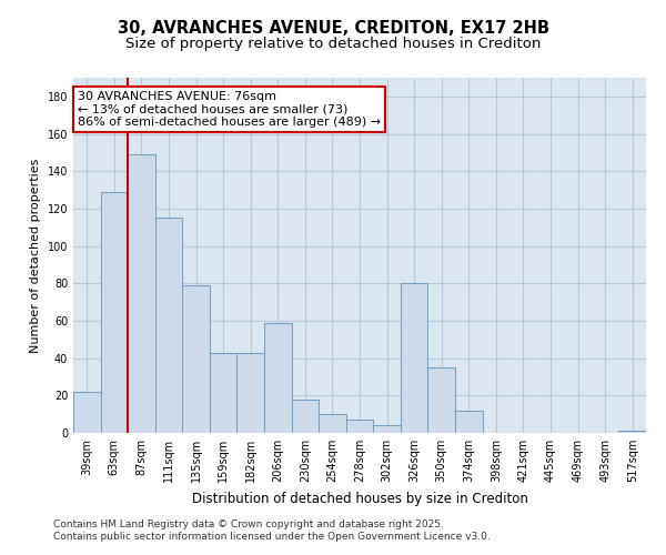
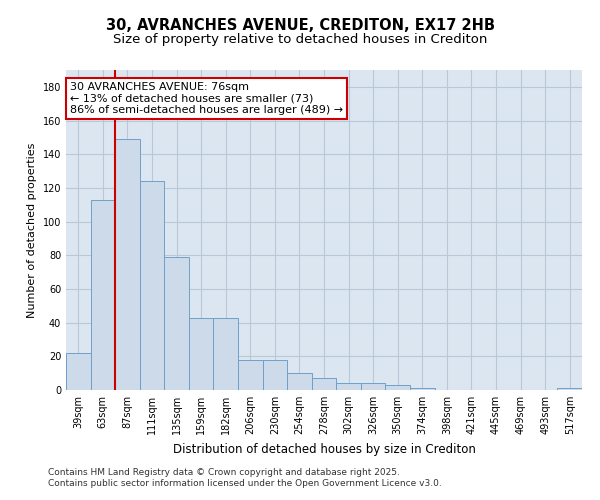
63sqm: 129 -> 113
111sqm: 115 -> 124
206sqm: 59 -> 18
326sqm: 80 -> 4
350sqm: 35 -> 3
374sqm: 12 -> 1
